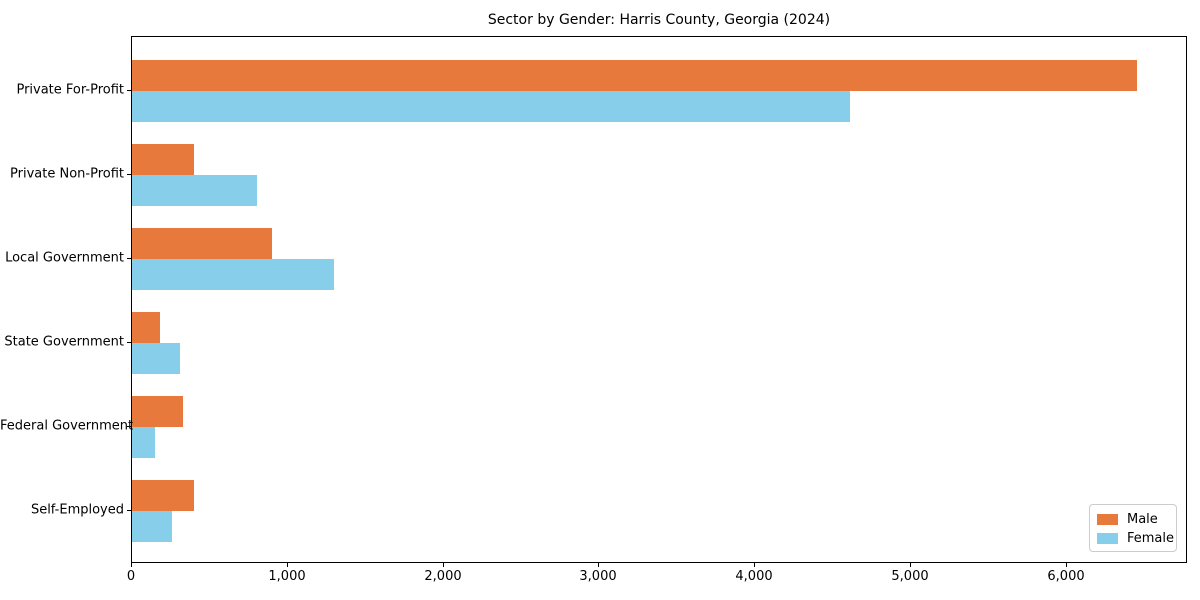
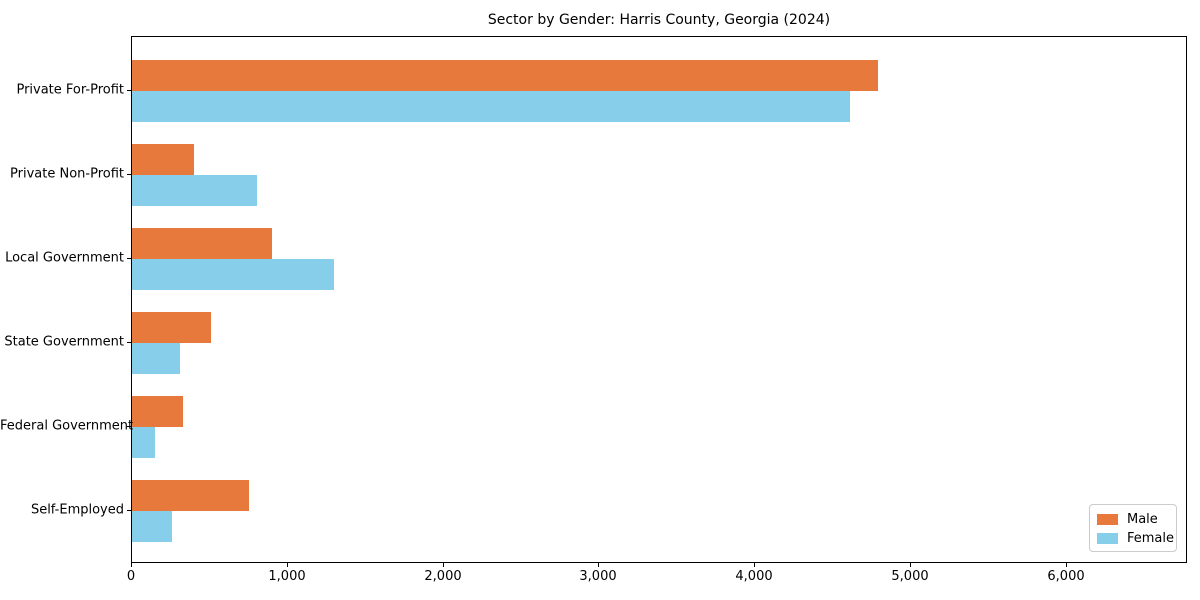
Male/Private For-Profit: 6450 -> 4790
Male/State Government: 180 -> 510
Male/Self-Employed: 400 -> 750
